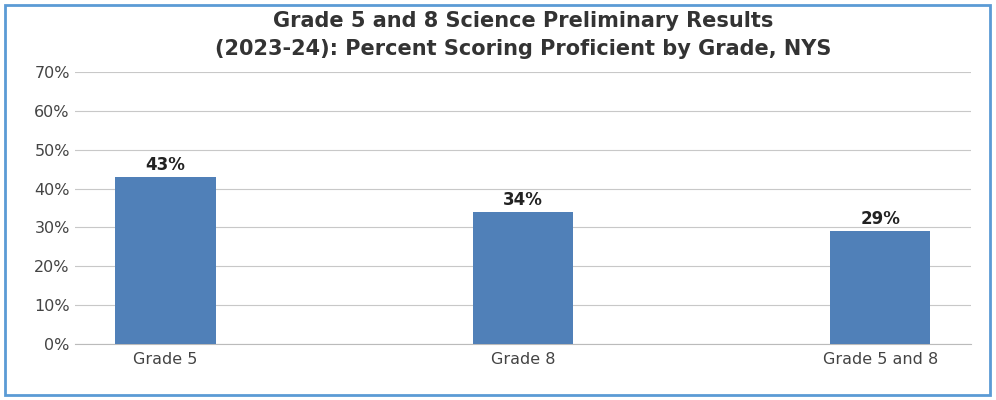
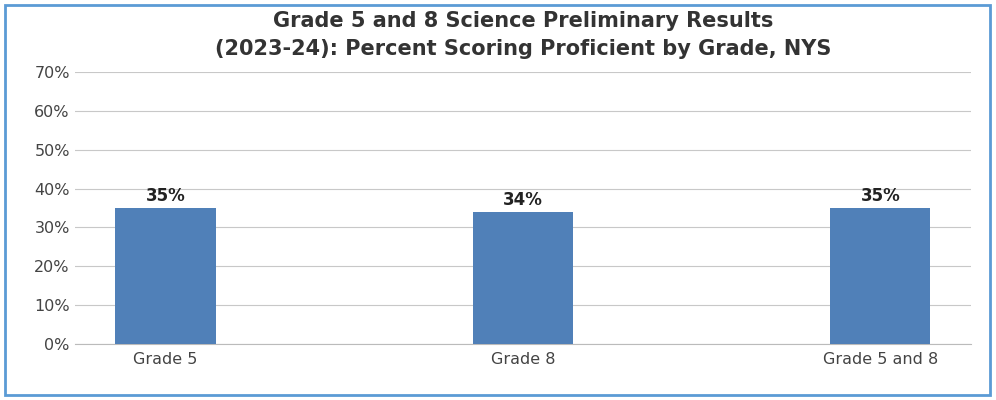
Grade 5: 43% -> 35%
Grade 5 and 8: 29% -> 35%
